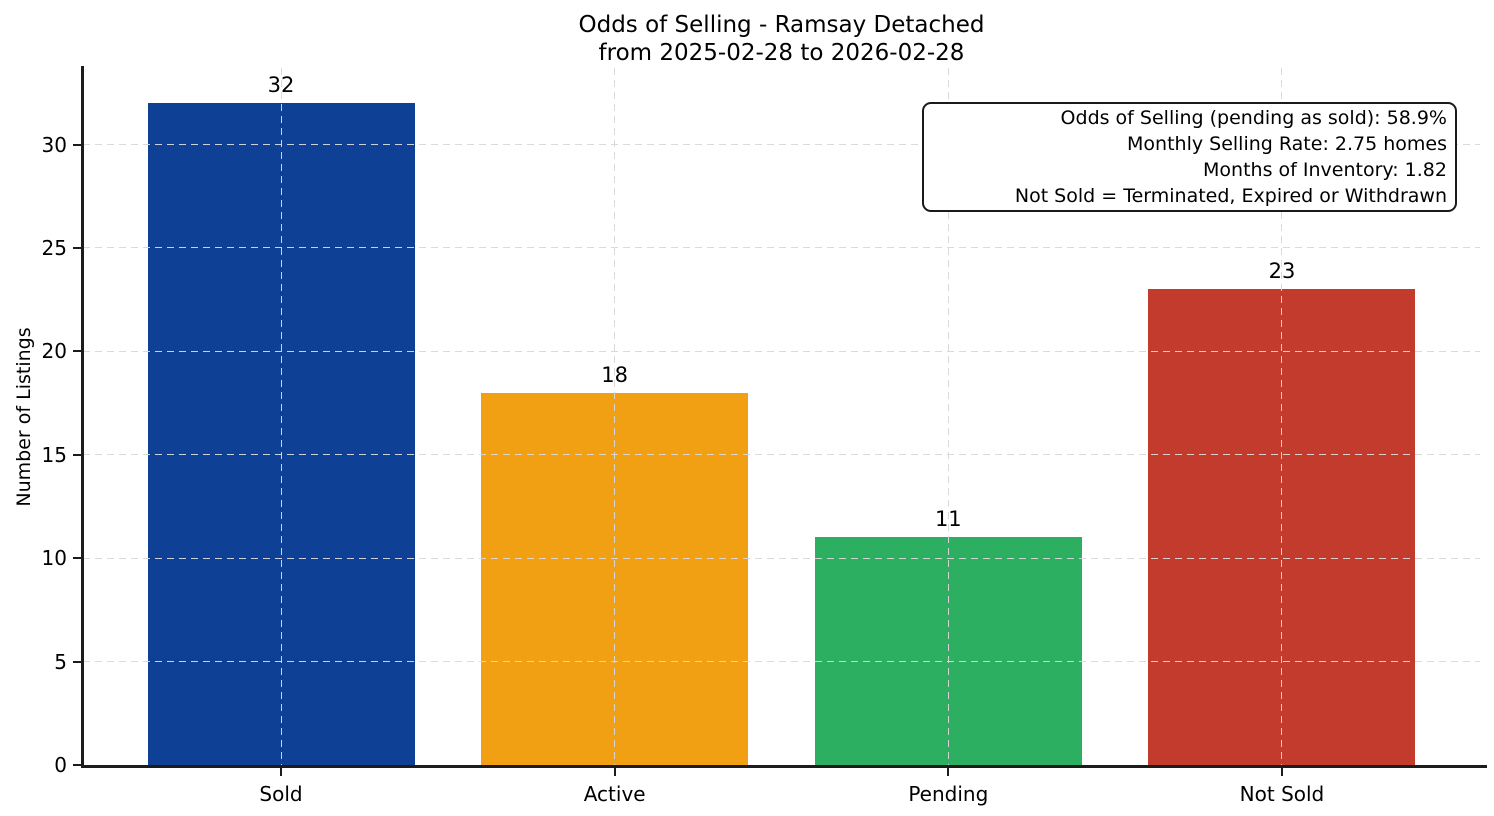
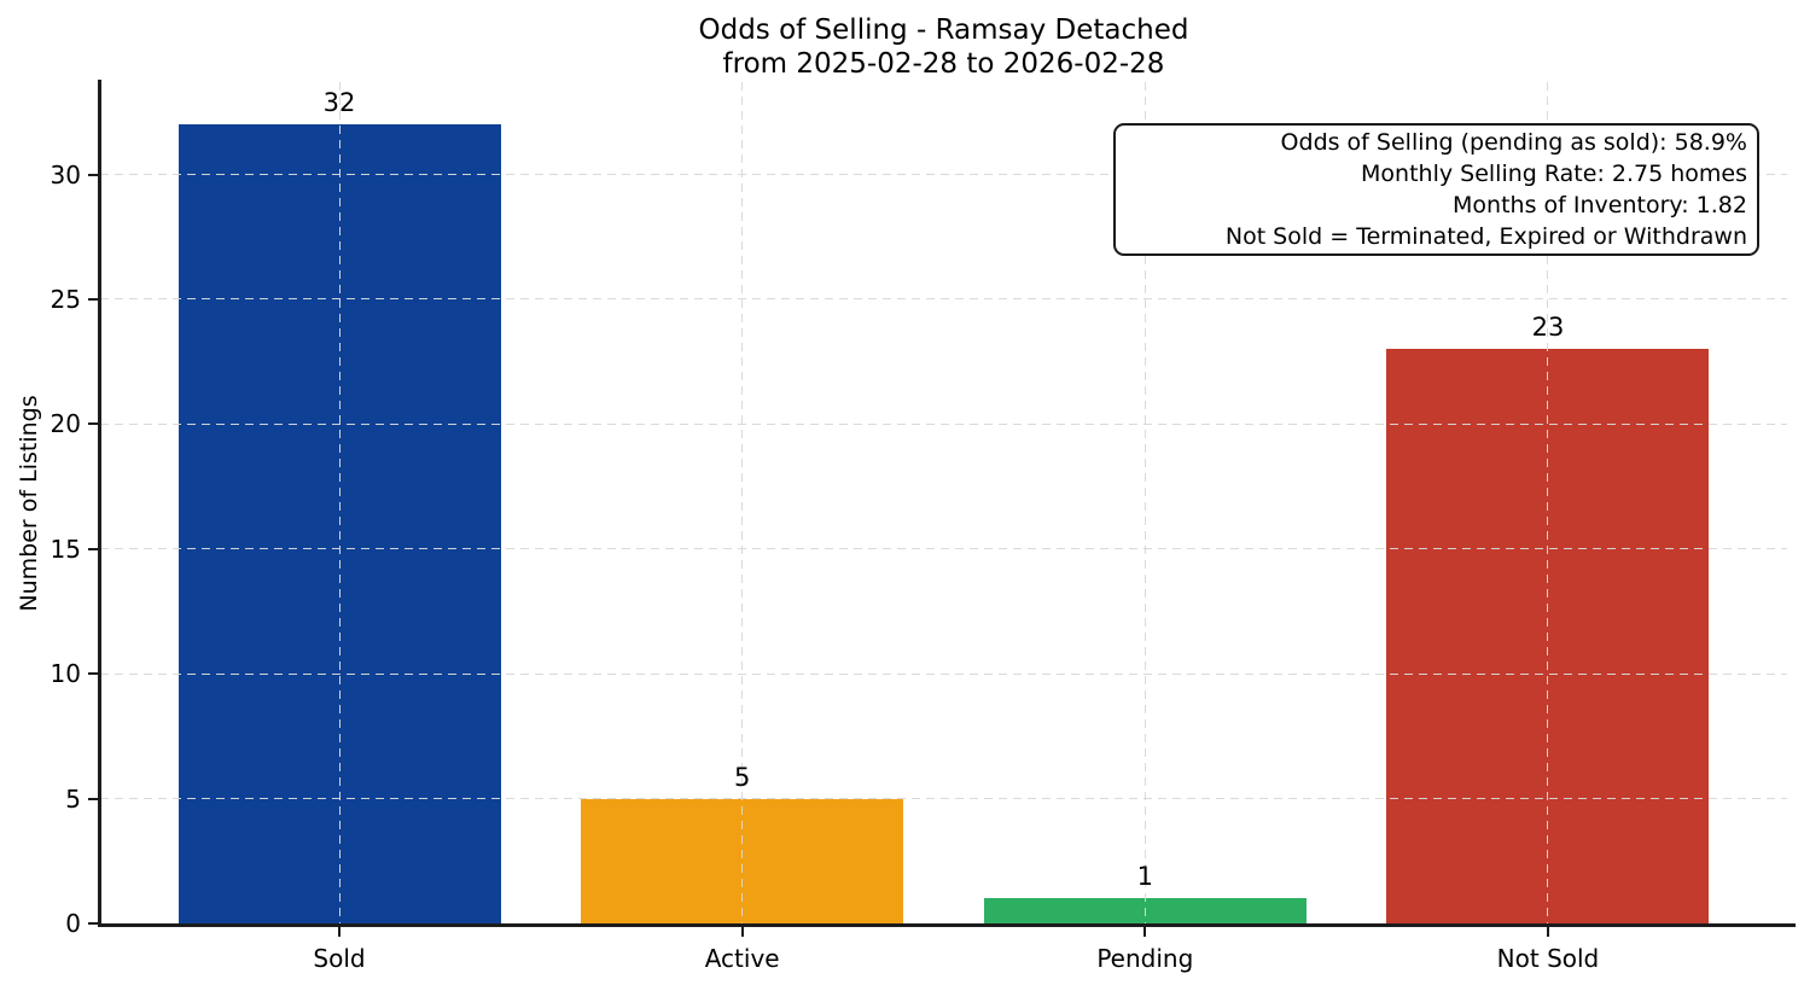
Active: 18 -> 5
Pending: 11 -> 1
